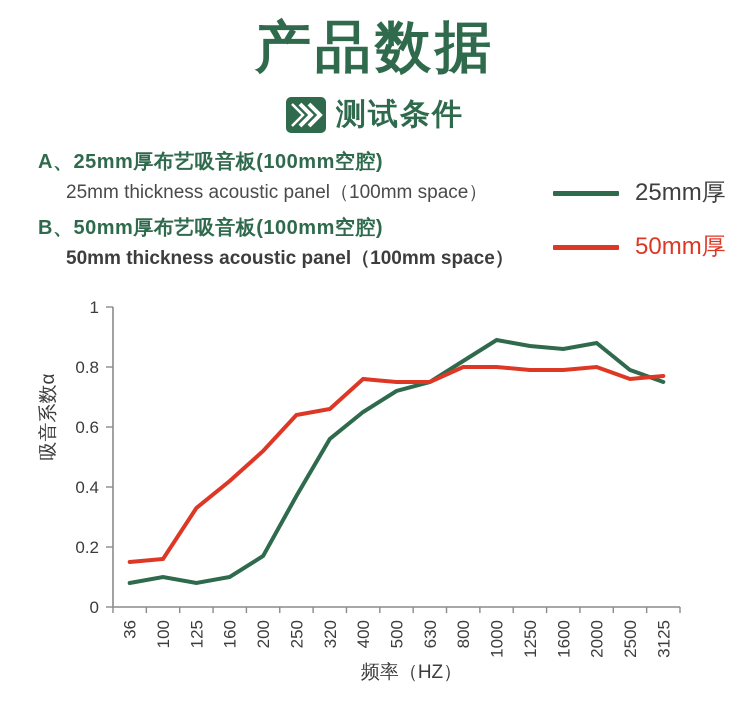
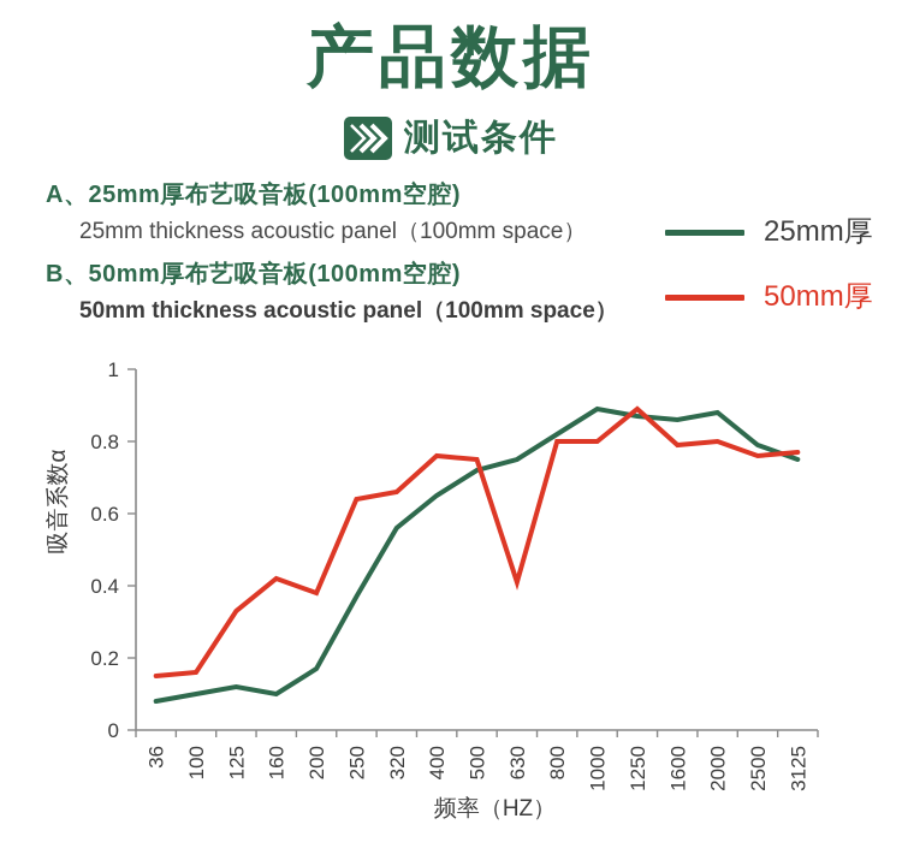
25mm厚/125: 0.08 -> 0.12
50mm厚/200: 0.52 -> 0.38
50mm厚/630: 0.75 -> 0.41
50mm厚/1250: 0.79 -> 0.89
